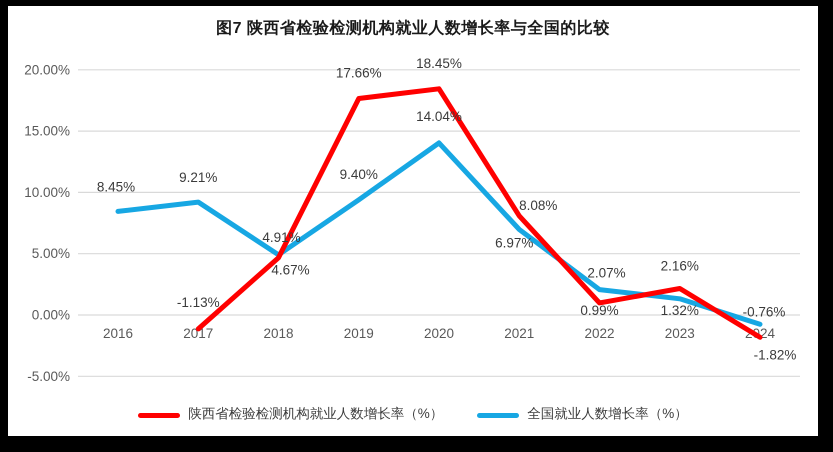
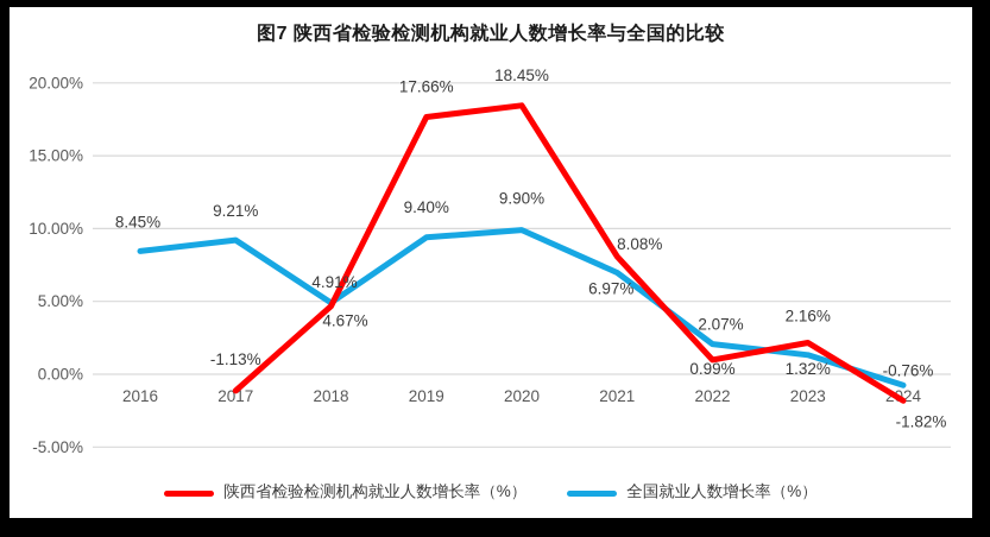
全国就业人数增长率（%）/2020: 14.04% -> 9.90%
